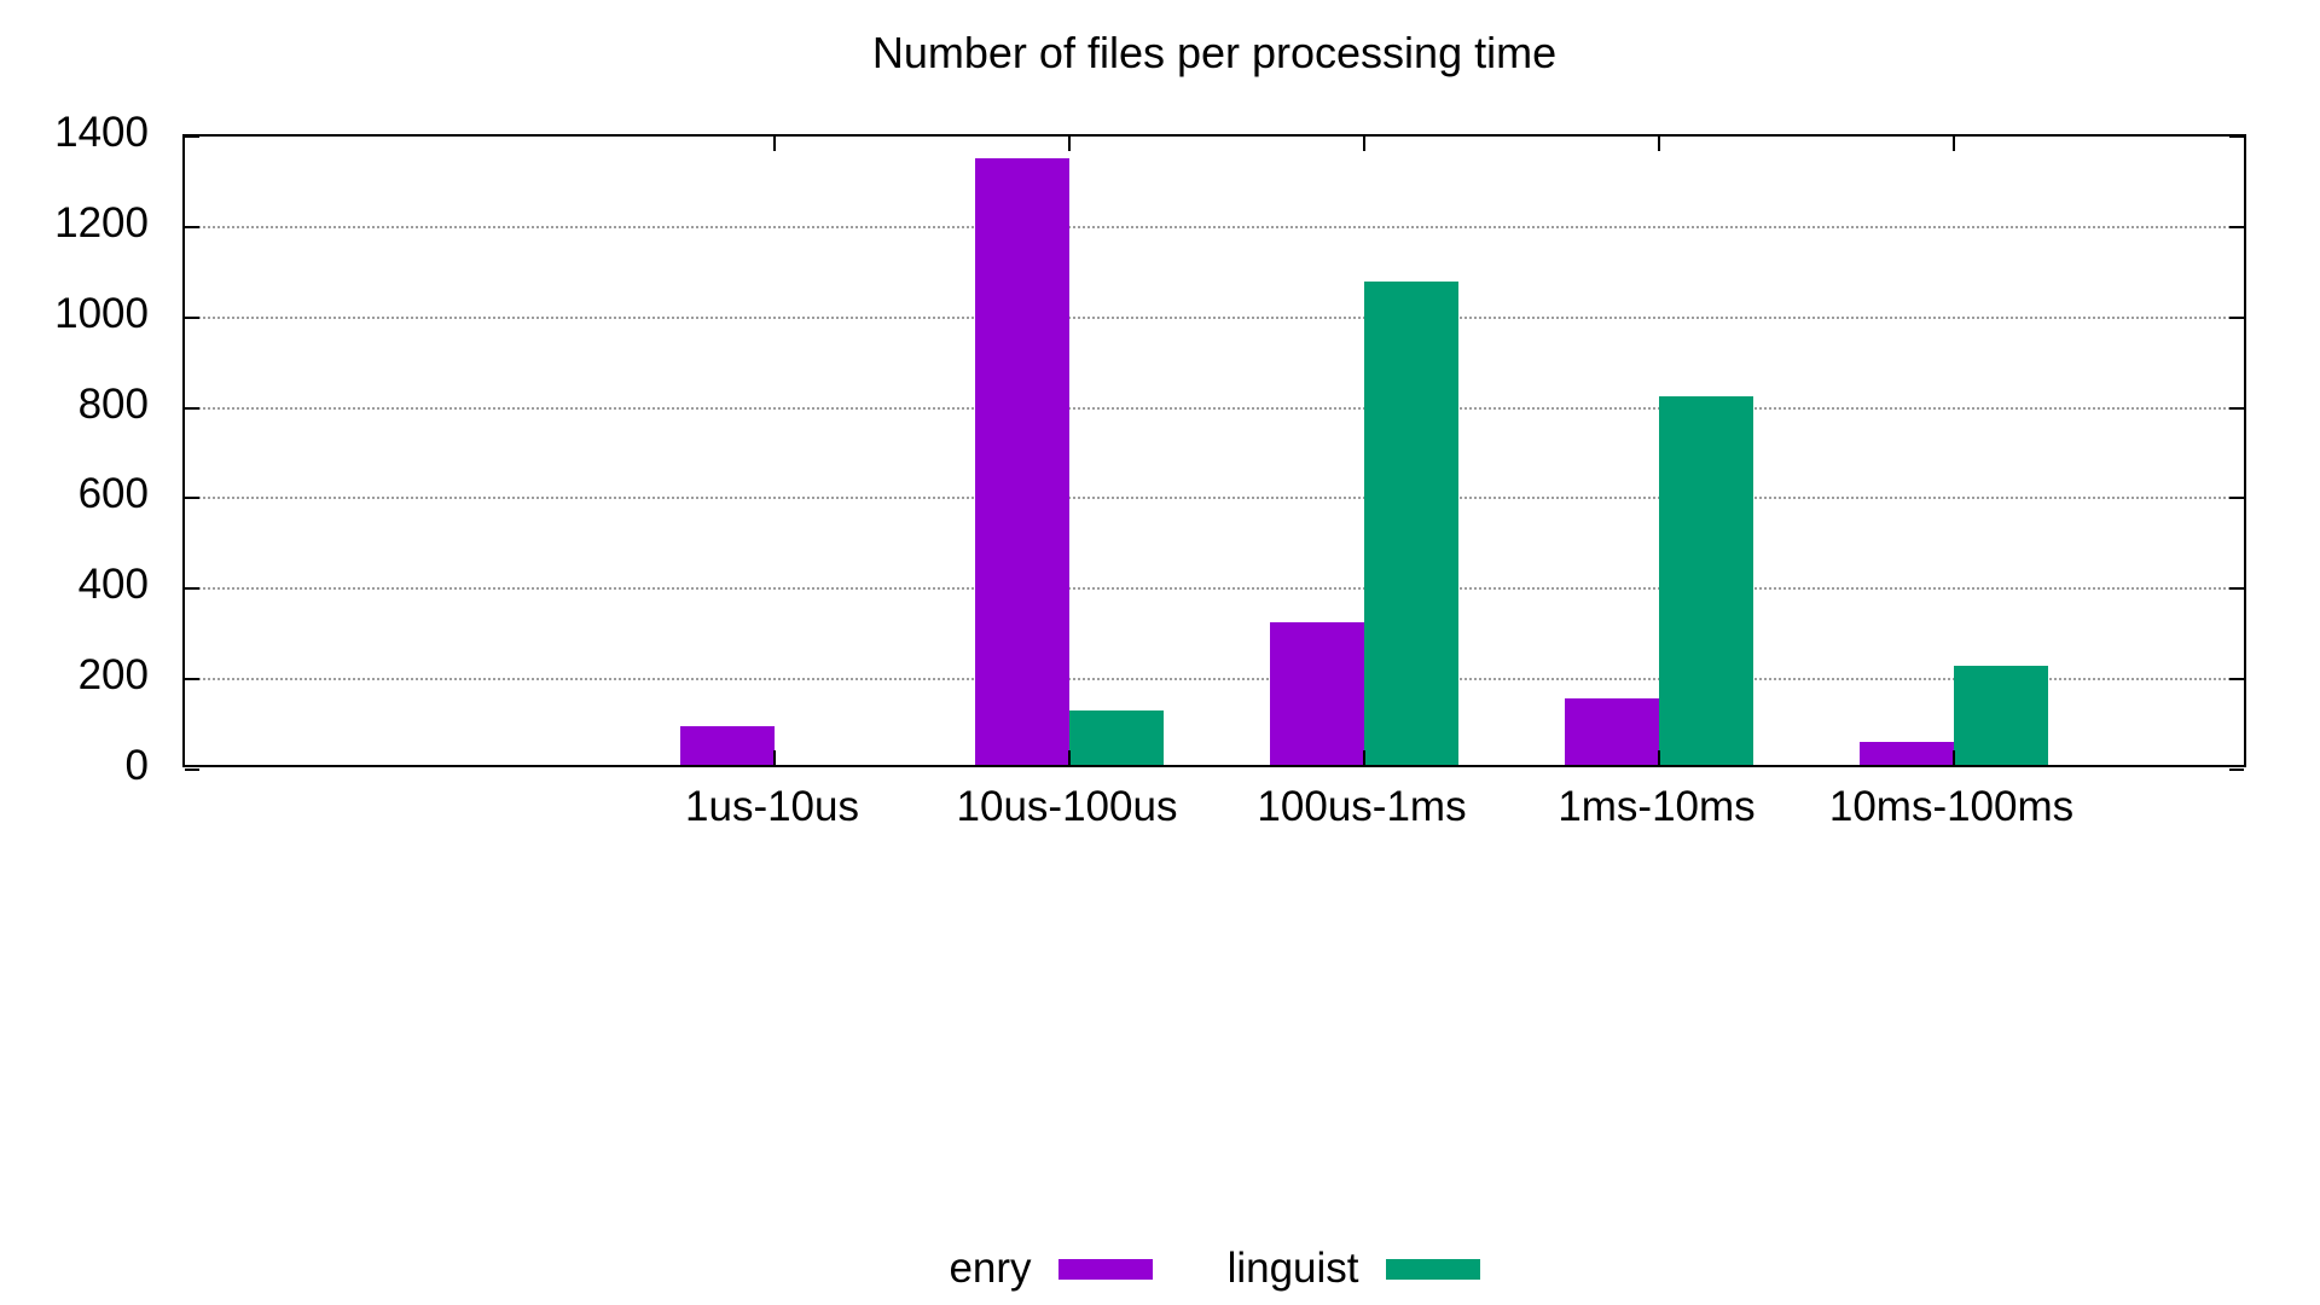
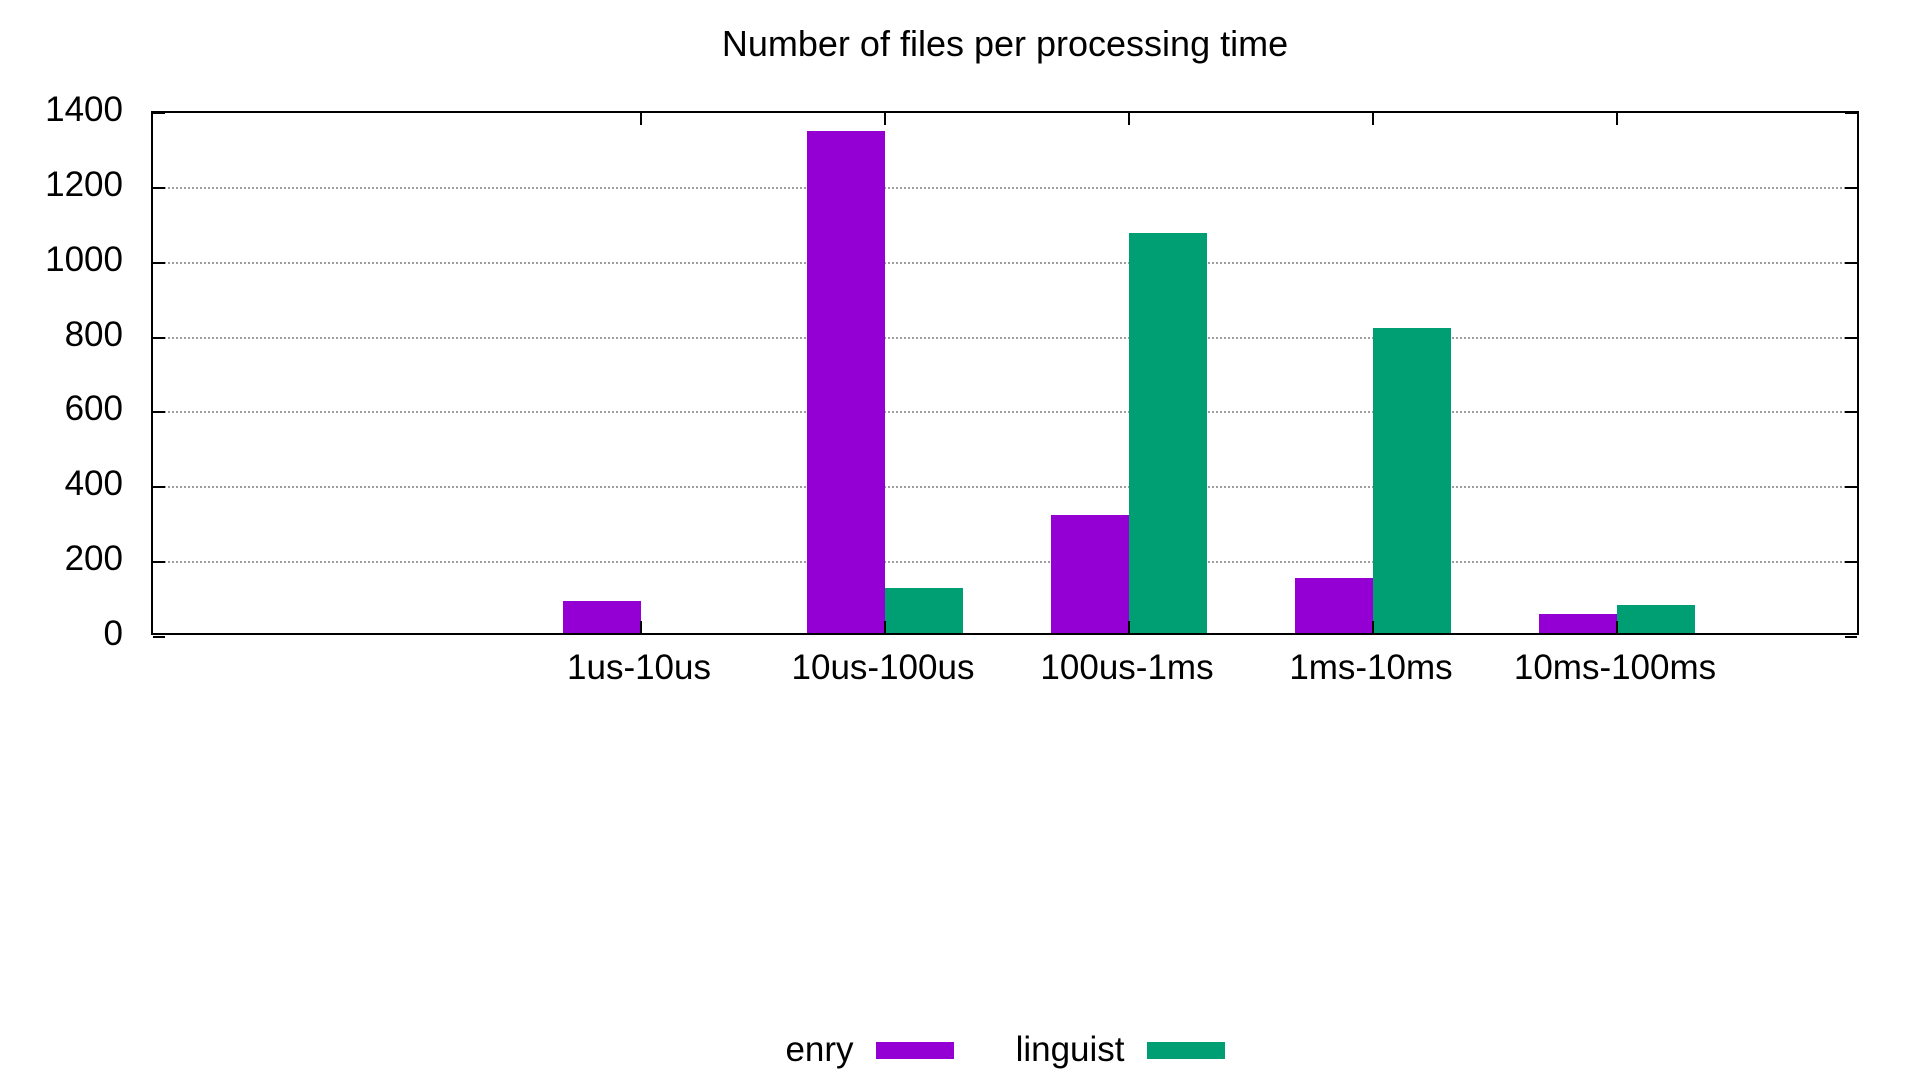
linguist/10ms-100ms: 220 -> 70
